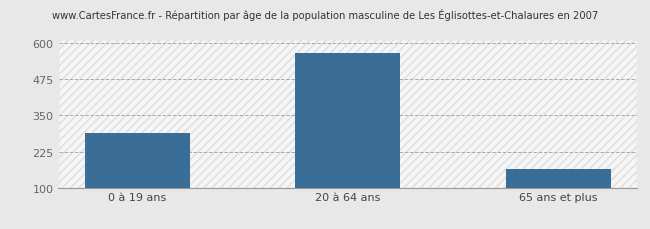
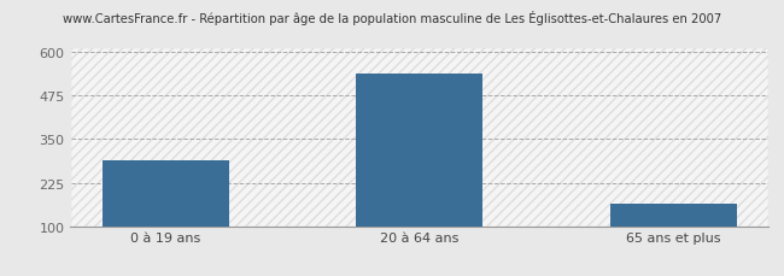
20 à 64 ans: 565 -> 540
